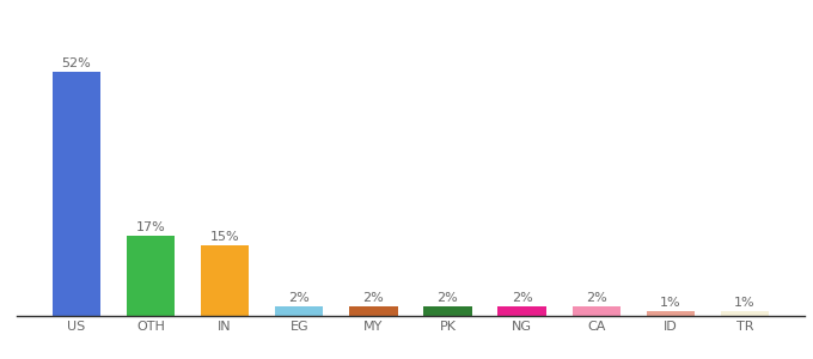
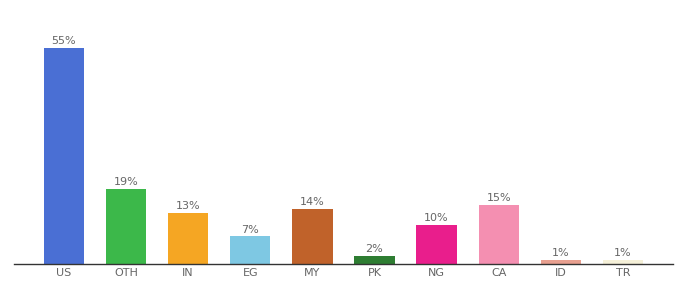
US: 52% -> 55%
OTH: 17% -> 19%
IN: 15% -> 13%
EG: 2% -> 7%
MY: 2% -> 14%
NG: 2% -> 10%
CA: 2% -> 15%
